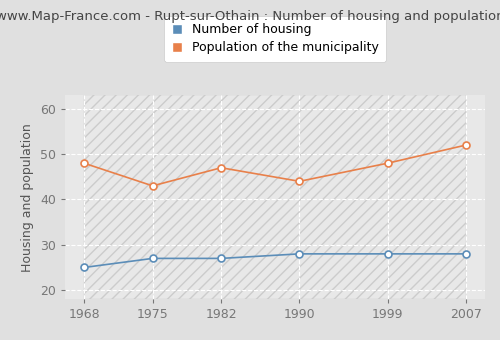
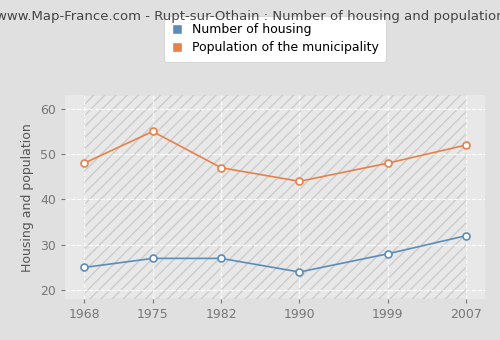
Population of the municipality/1975: 43 -> 55
Number of housing/1990: 28 -> 24
Number of housing/2007: 28 -> 32
